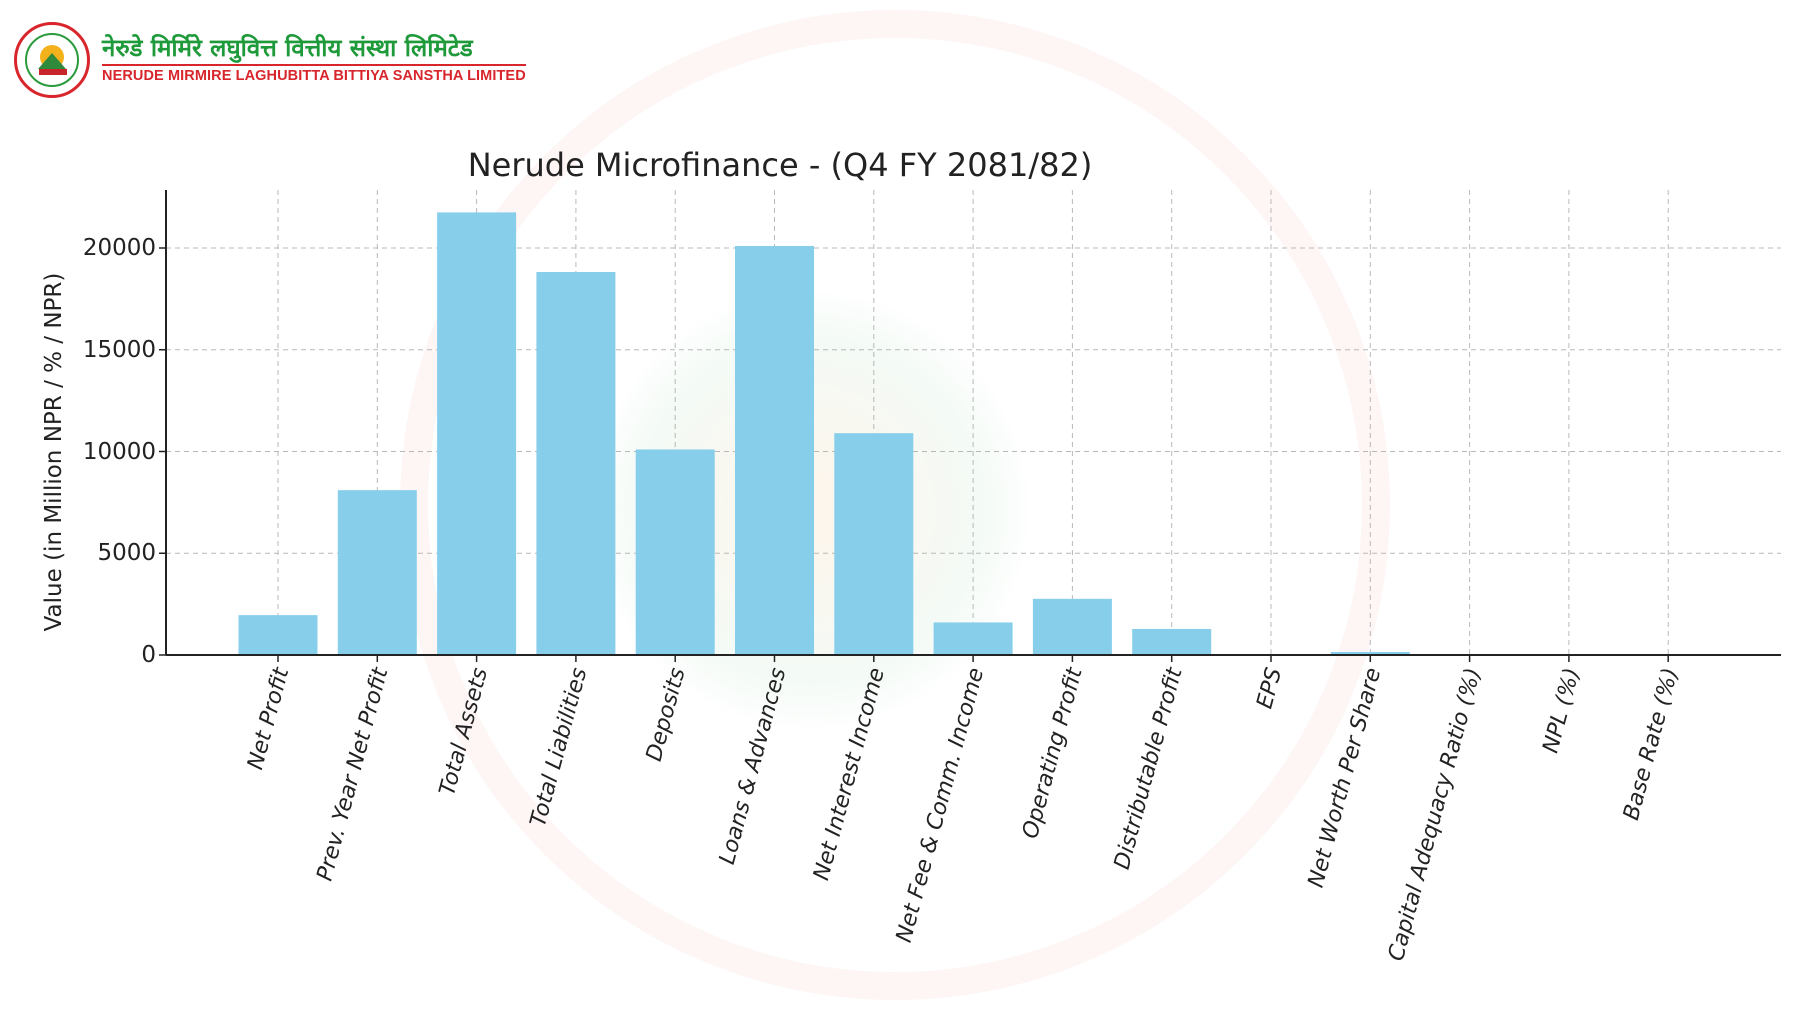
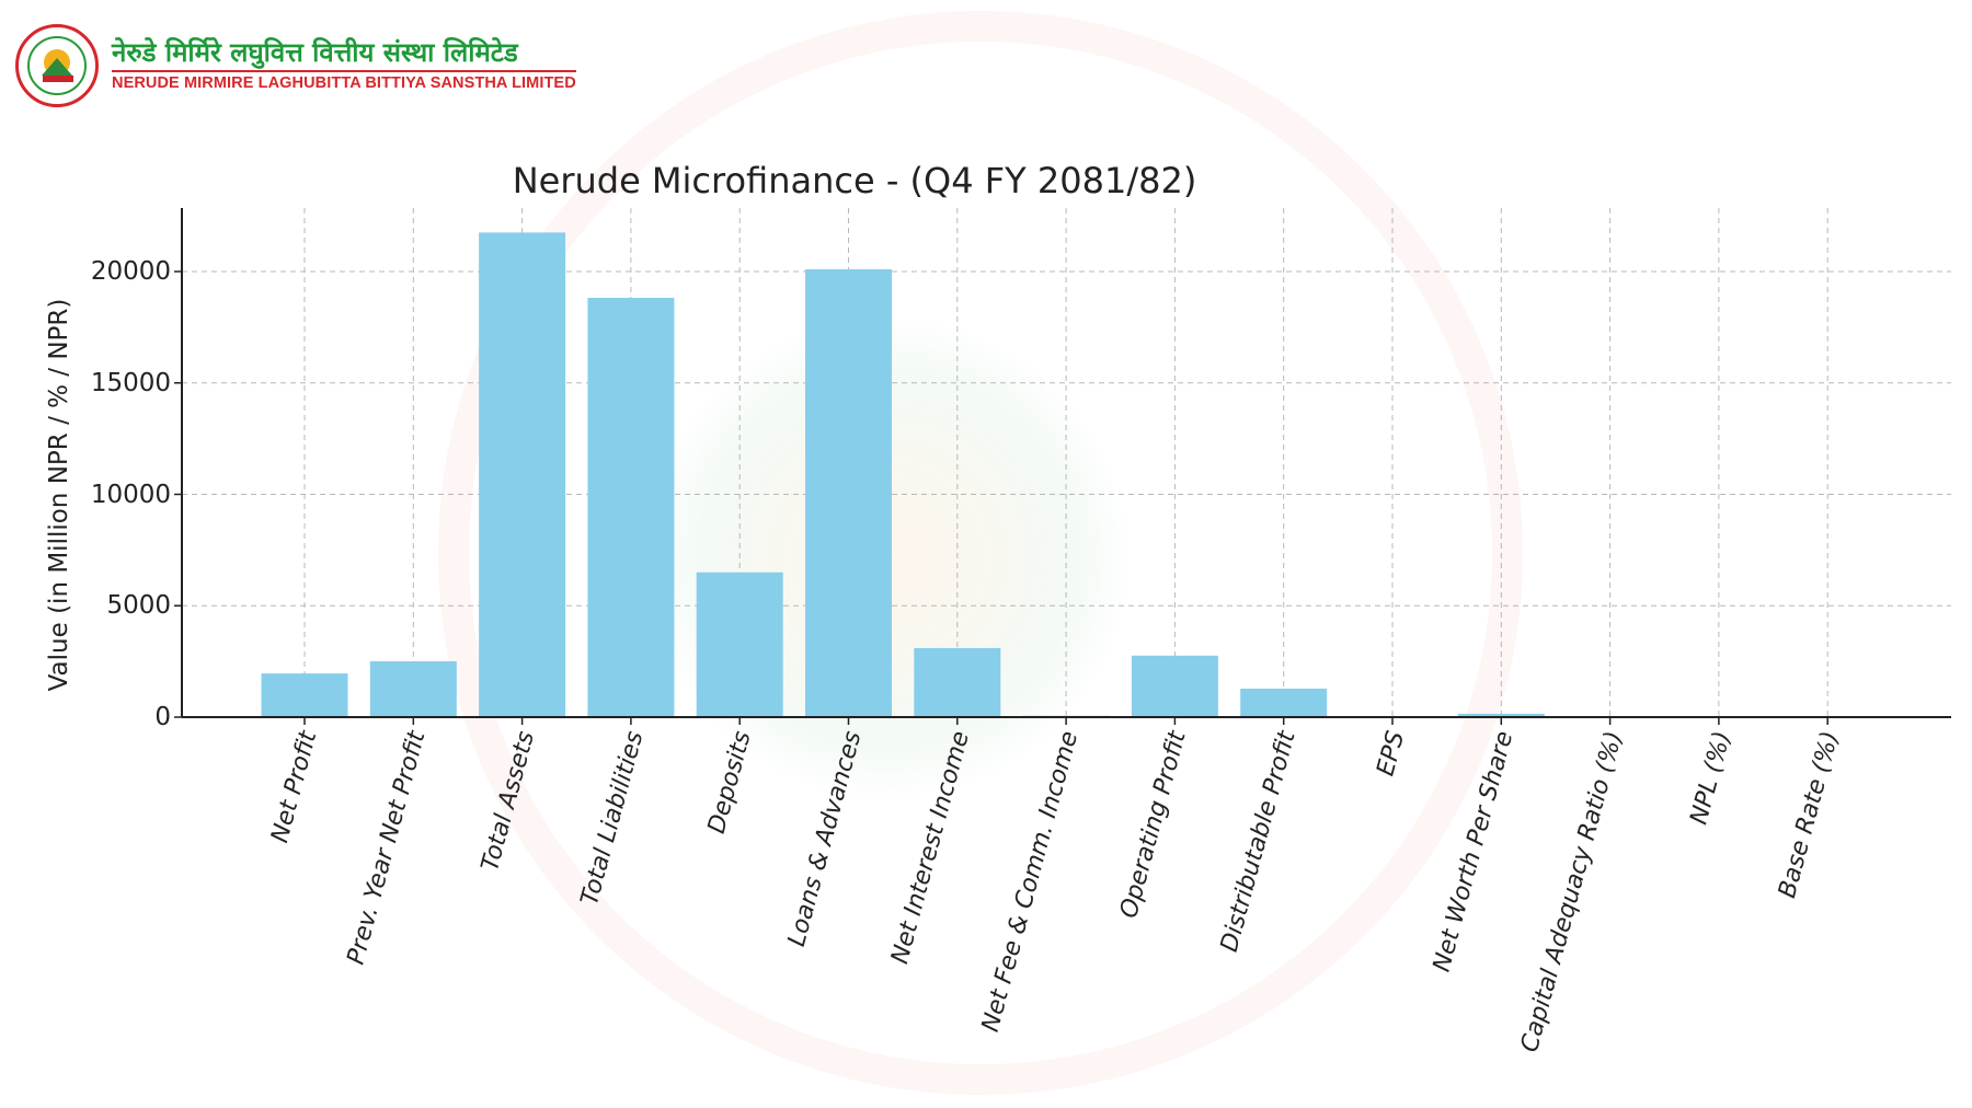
Prev. Year Net Profit: 8100 -> 2500
Deposits: 10100 -> 6500
Net Interest Income: 10900 -> 3100
Net Fee & Comm. Income: 1600 -> 100
